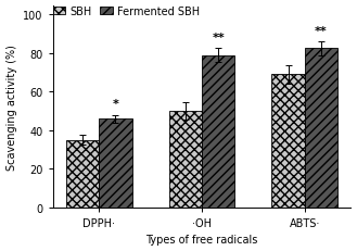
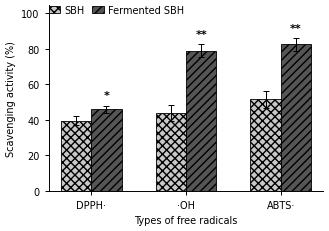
SBH/DPPH·: 35 -> 40
SBH/·OH: 50 -> 44
SBH/ABTS·: 69 -> 52
